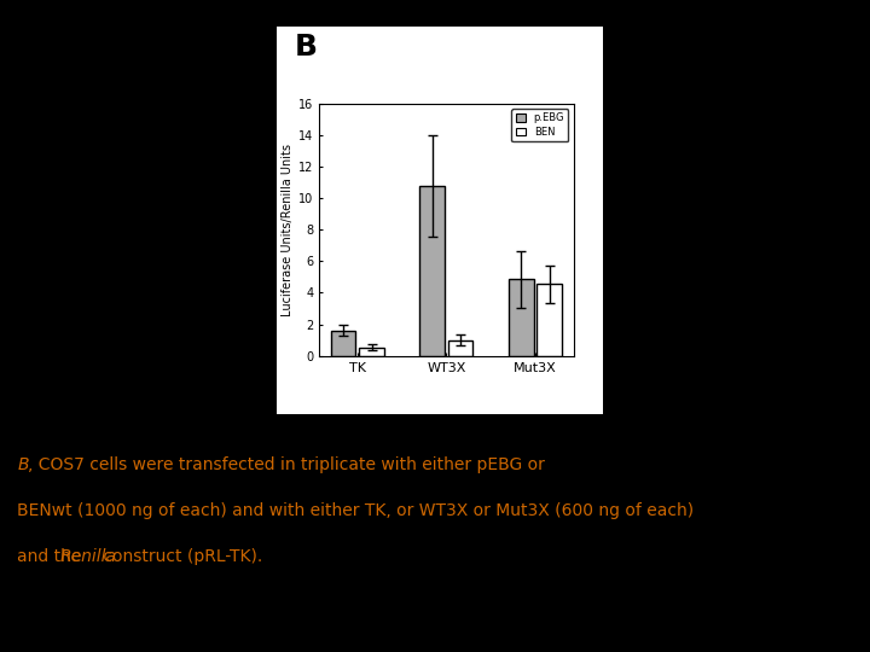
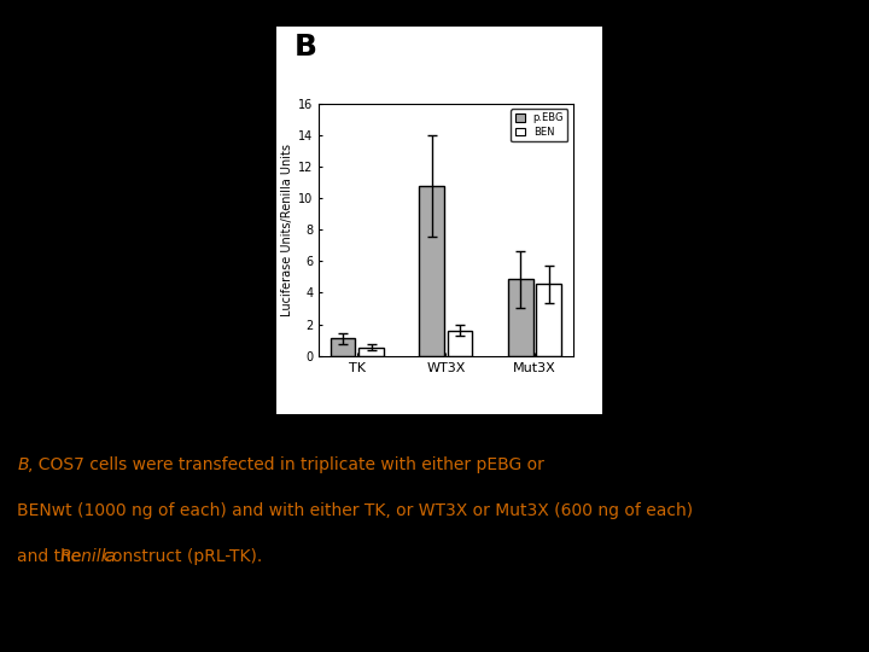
p.EBG/TK: 1.6 -> 1.1
BEN/WT3X: 1.0 -> 1.6
